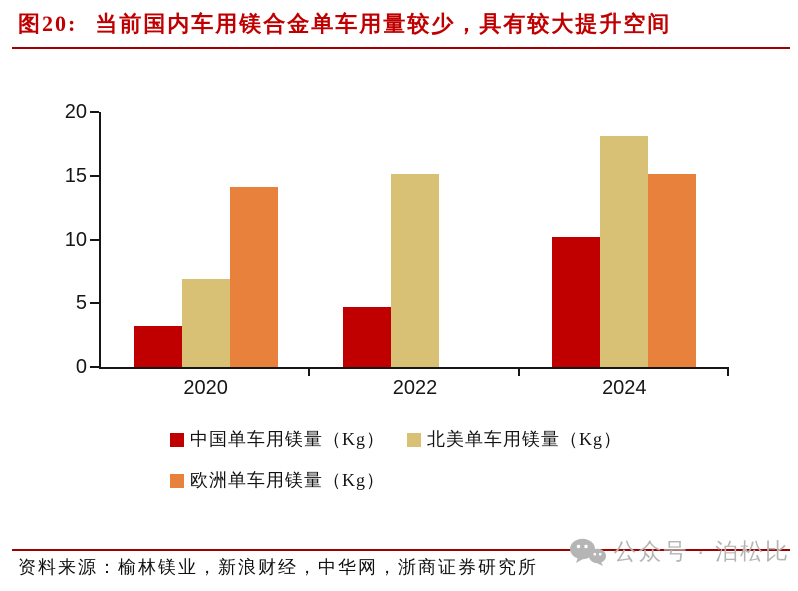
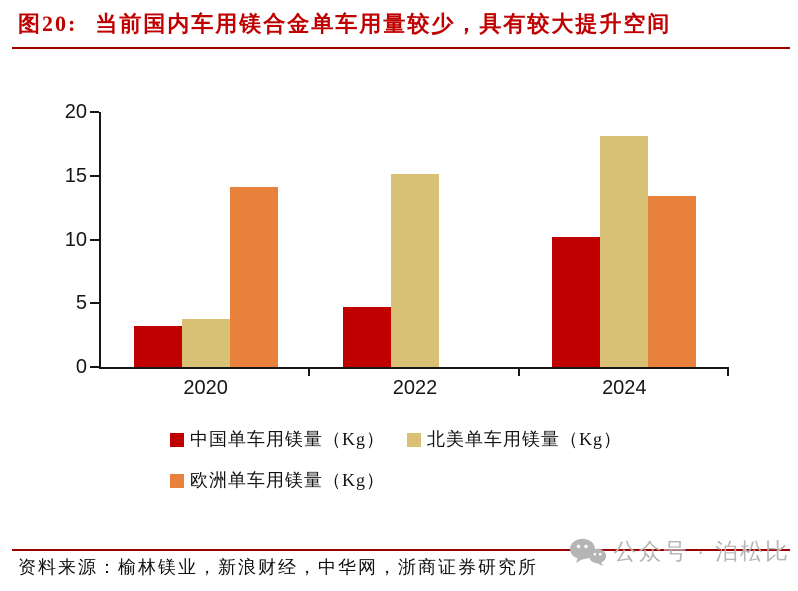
北美单车用镁量（Kg）/2020: 6.9 -> 3.8
欧洲单车用镁量（Kg）/2024: 15.1 -> 13.4
